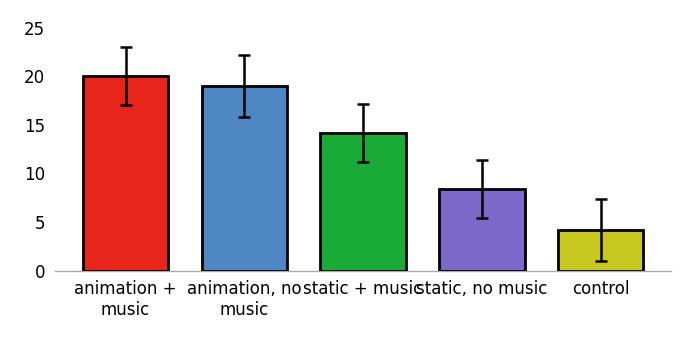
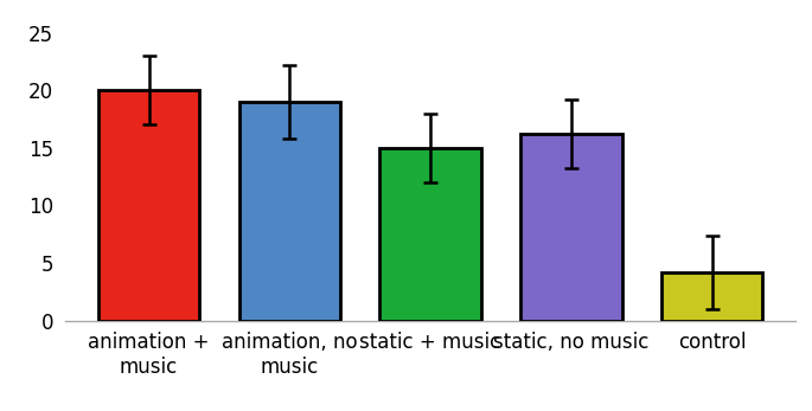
static + music: 14.2 -> 15.0
static, no music: 8.4 -> 16.2
